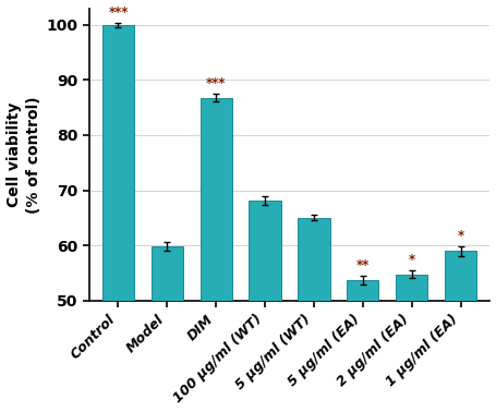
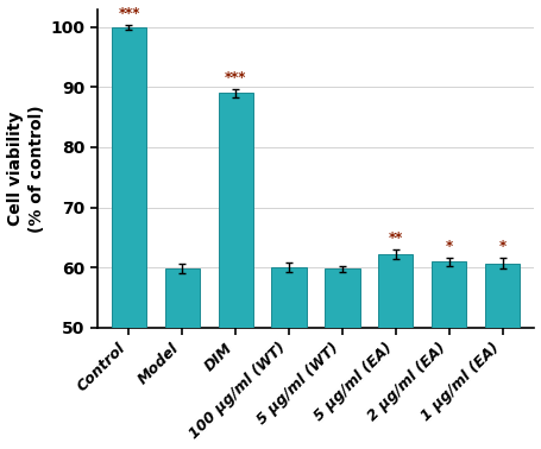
DIM: 86.8 -> 89.0
100 μg/ml (WT): 68.2 -> 60.0
5 μg/ml (WT): 65.0 -> 59.8
5 μg/ml (EA): 53.8 -> 62.2
2 μg/ml (EA): 54.8 -> 61.0
1 μg/ml (EA): 59.0 -> 60.7
